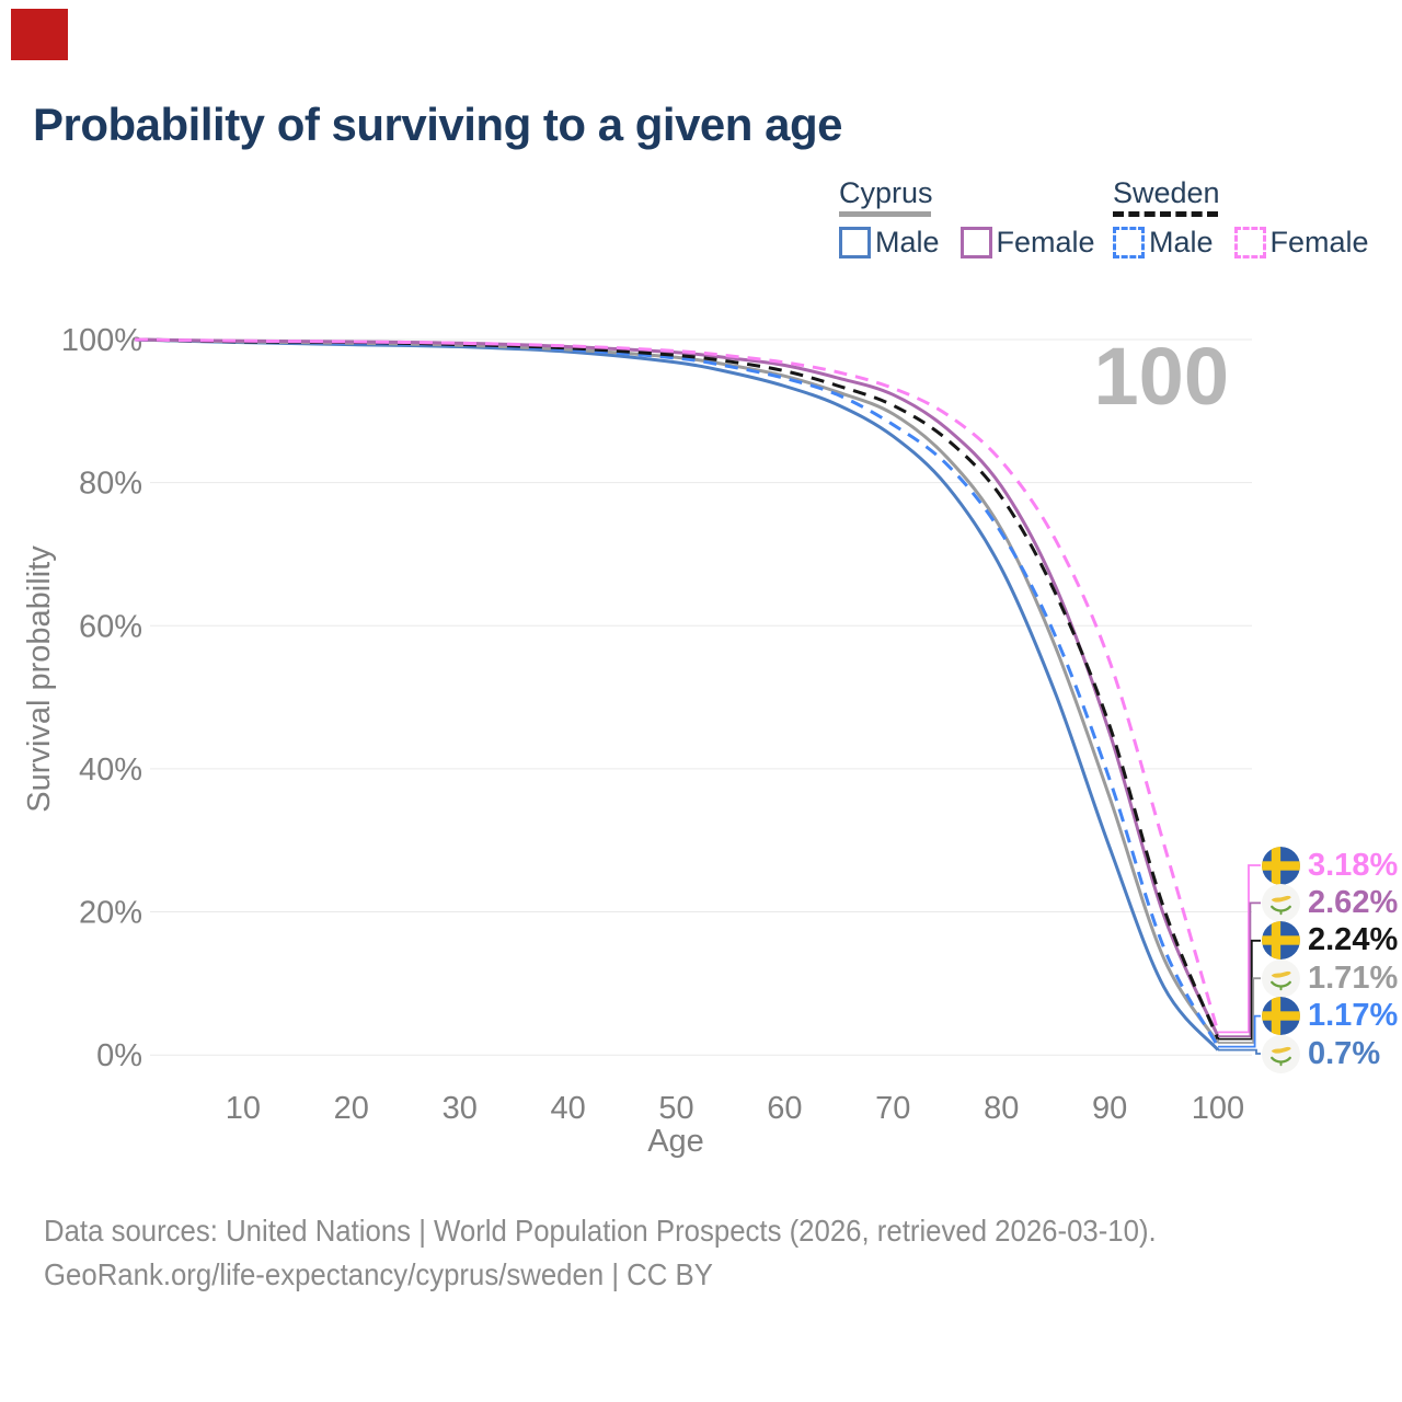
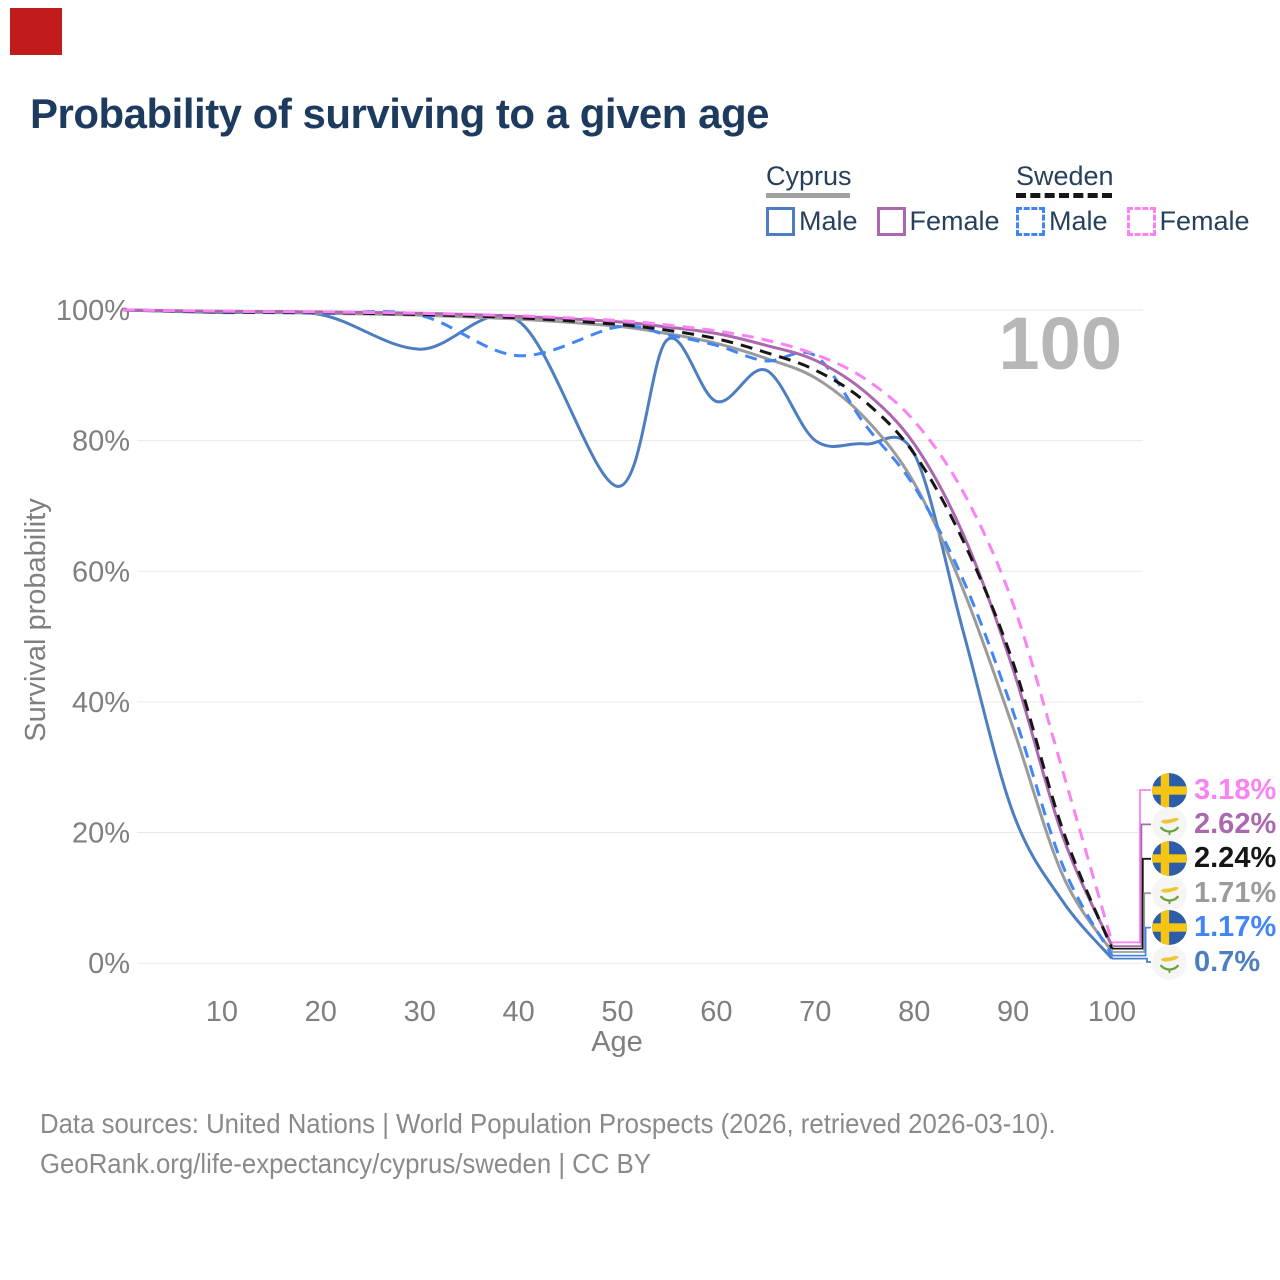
Cyprus Male/30: 99% -> 94%
Sweden Male/40: 99% -> 93%
Cyprus Male/50: 97% -> 73%
Cyprus Male/60: 94% -> 86%
Cyprus Male/70: 86% -> 80%
Sweden Male/70: 88% -> 93%
Cyprus Male/80: 68% -> 78%
Cyprus Male/90: 29% -> 23%
